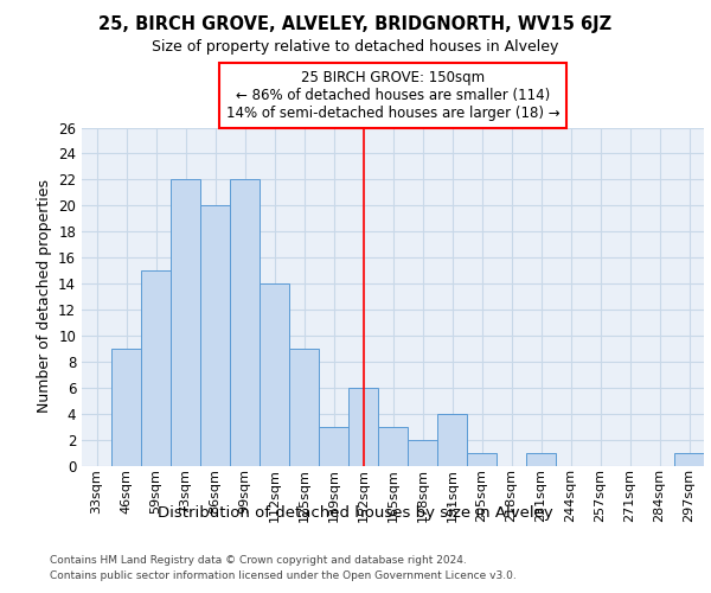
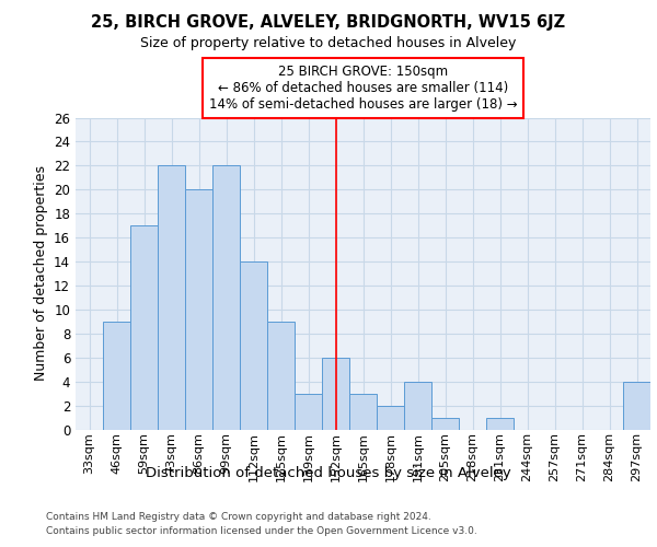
59sqm: 15 -> 17
297sqm: 1 -> 4
